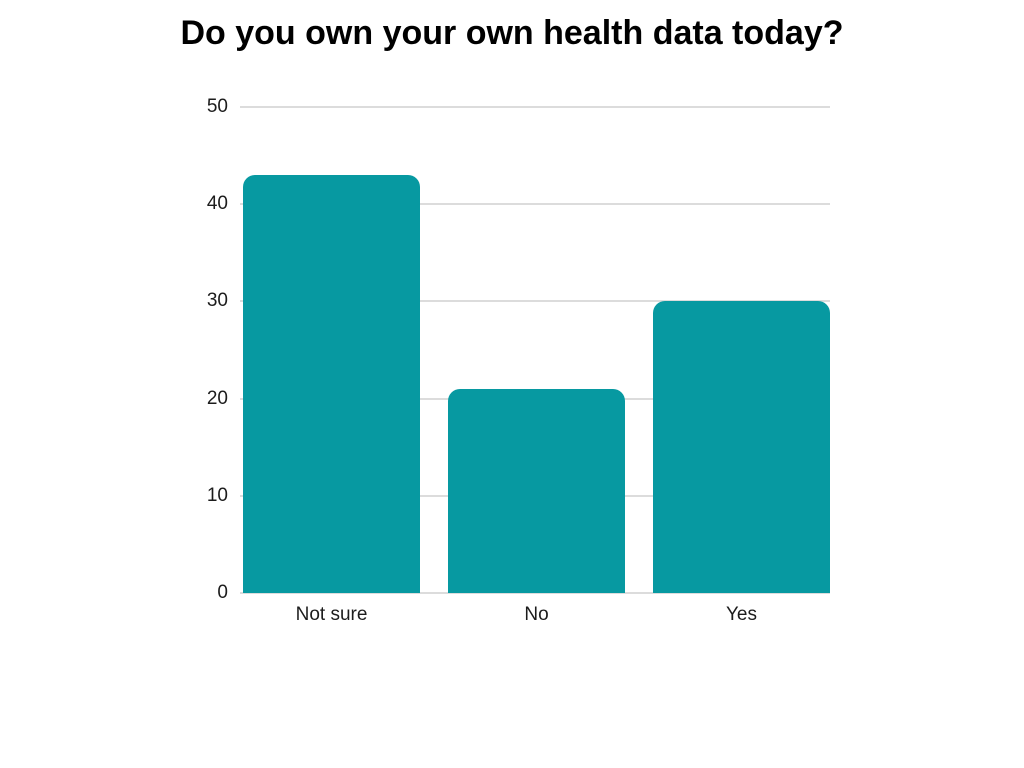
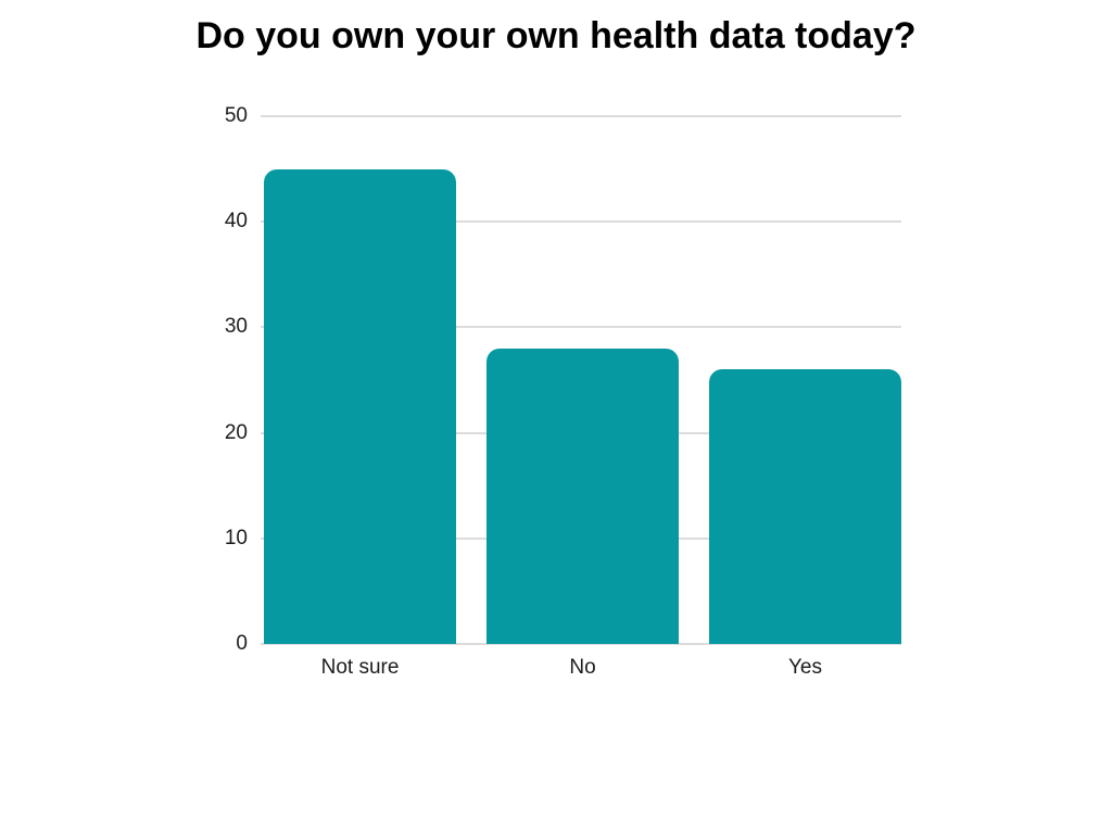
Not sure: 43 -> 45
No: 21 -> 28
Yes: 30 -> 26
